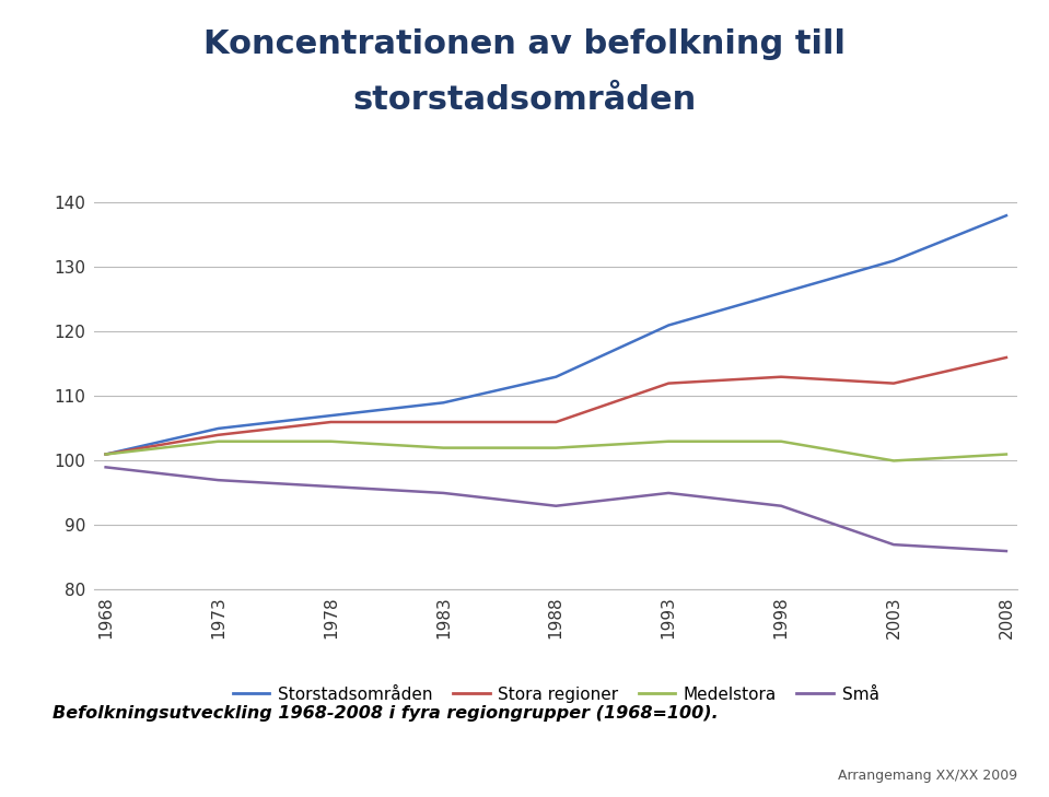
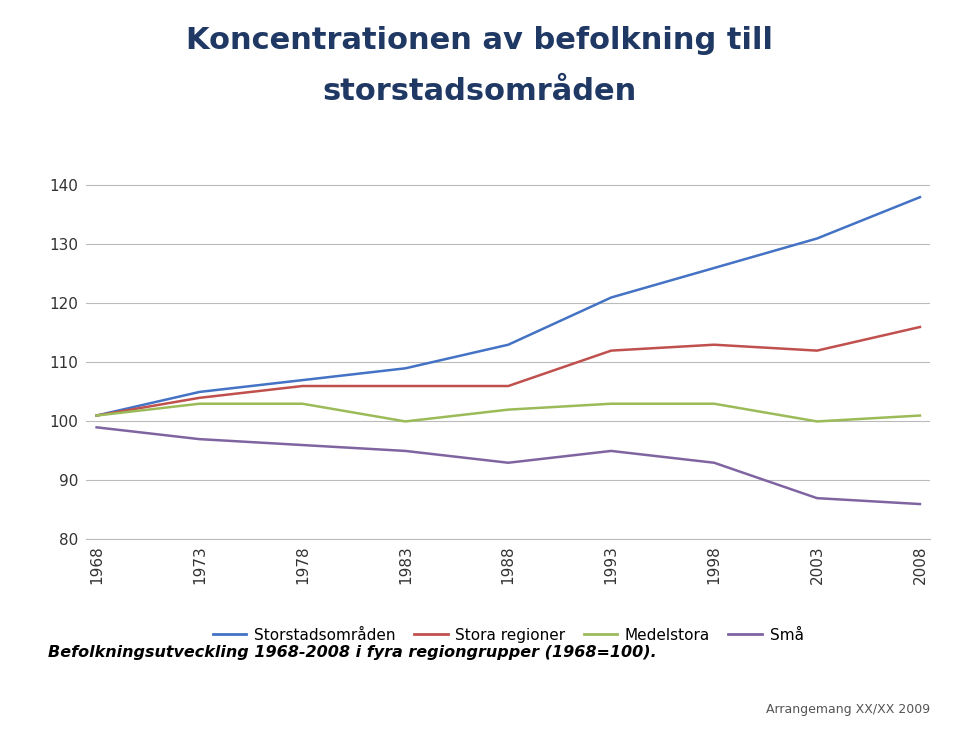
Medelstora/1983: 102 -> 100
